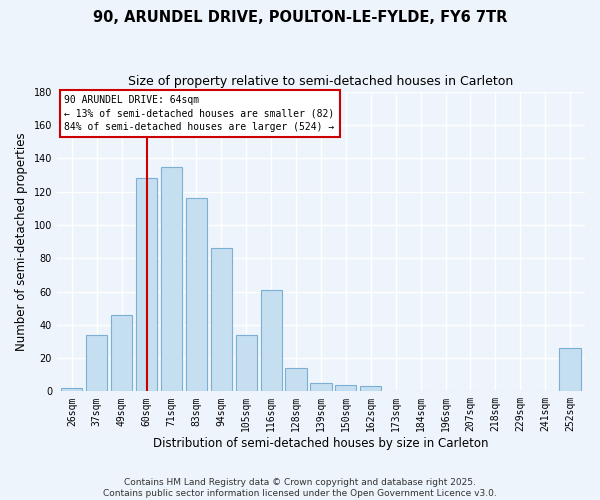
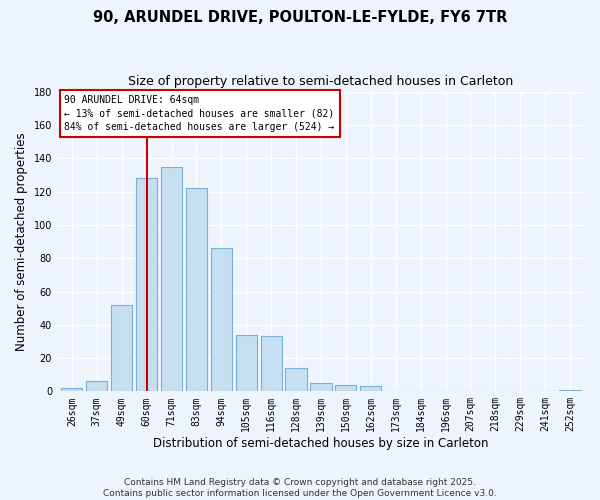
37sqm: 34 -> 6
49sqm: 46 -> 52
83sqm: 116 -> 122
116sqm: 61 -> 33
252sqm: 26 -> 1
